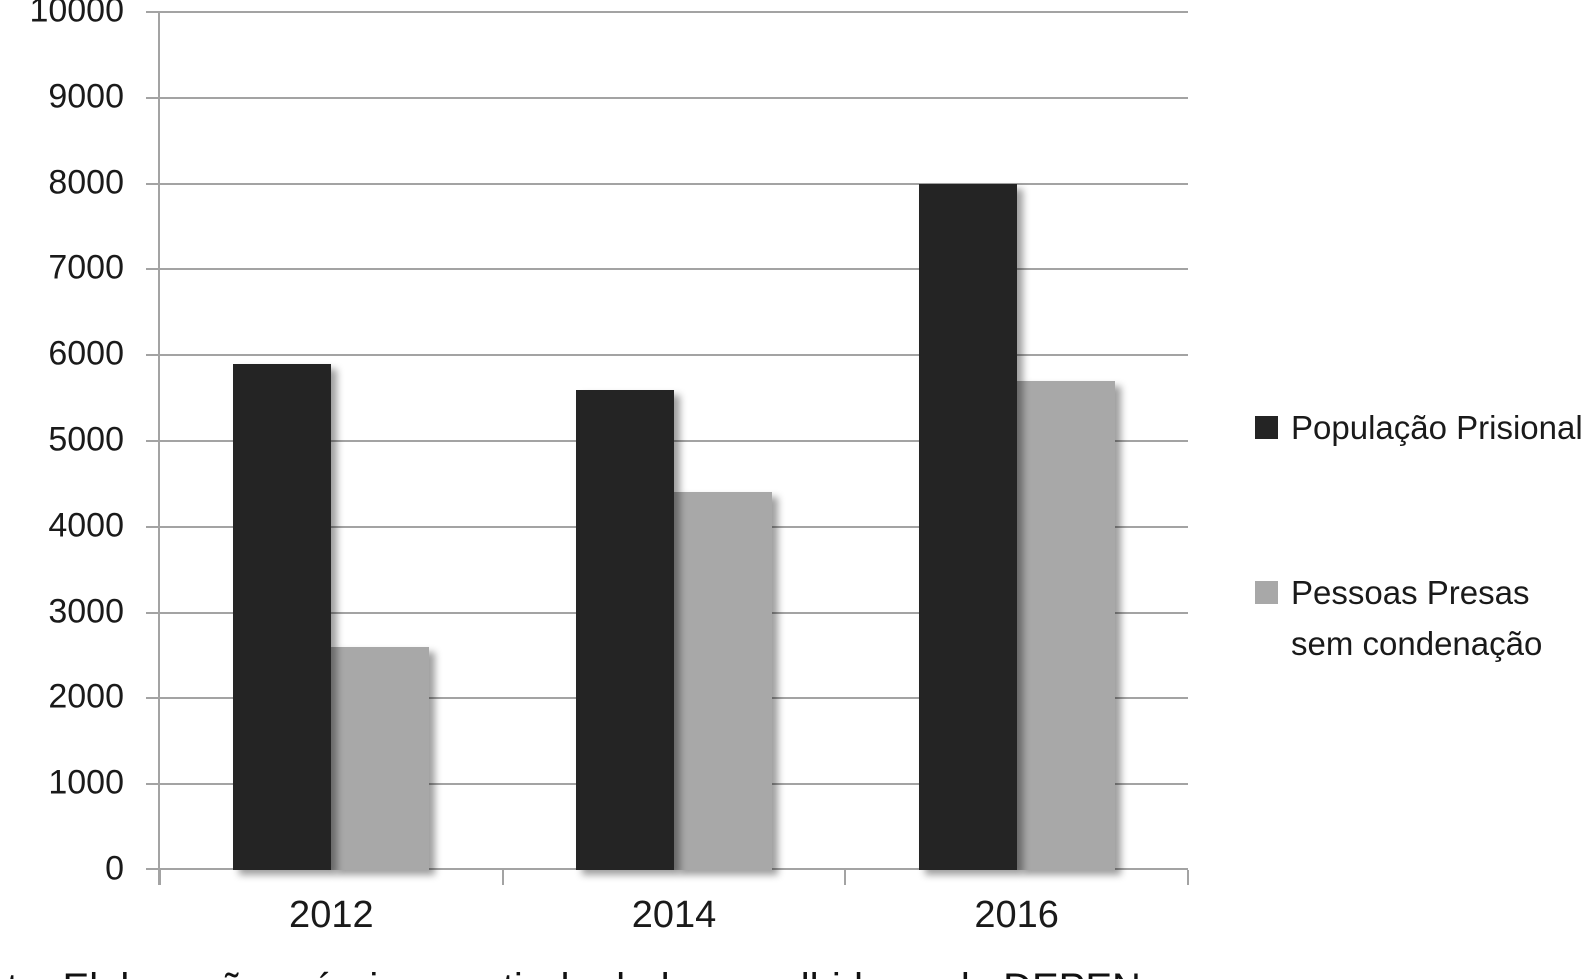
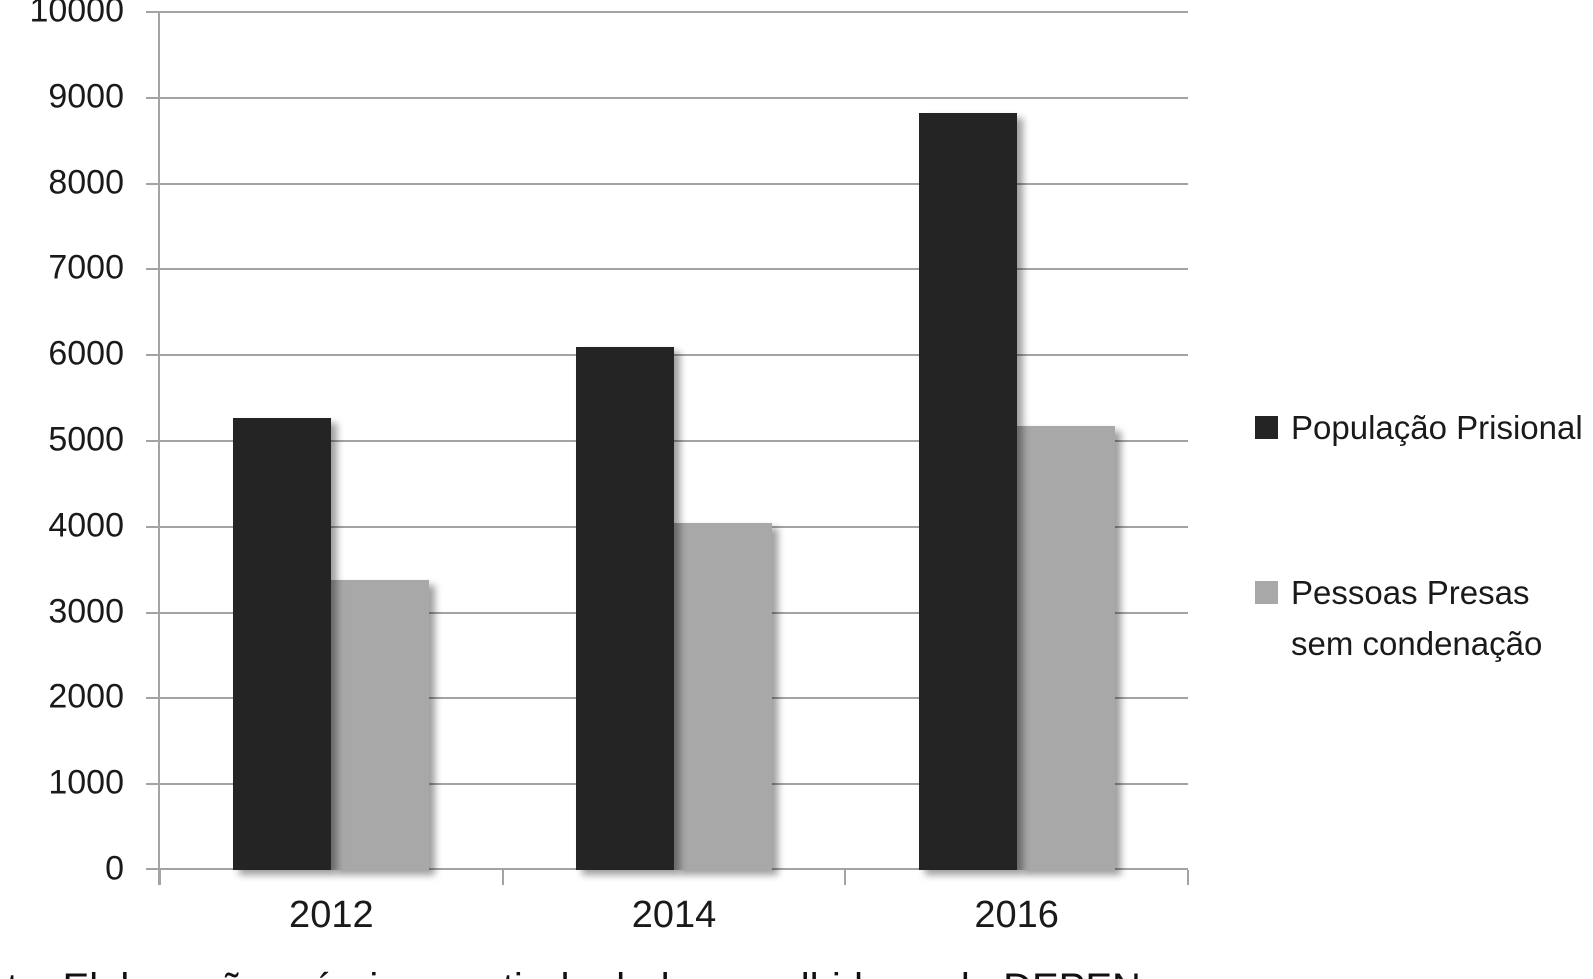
População Prisional/2012: 5900 -> 5300
Pessoas Presas sem condenação/2012: 2600 -> 3400
População Prisional/2014: 5600 -> 6100
Pessoas Presas sem condenação/2014: 4400 -> 4000
População Prisional/2016: 8000 -> 8800
Pessoas Presas sem condenação/2016: 5700 -> 5200
